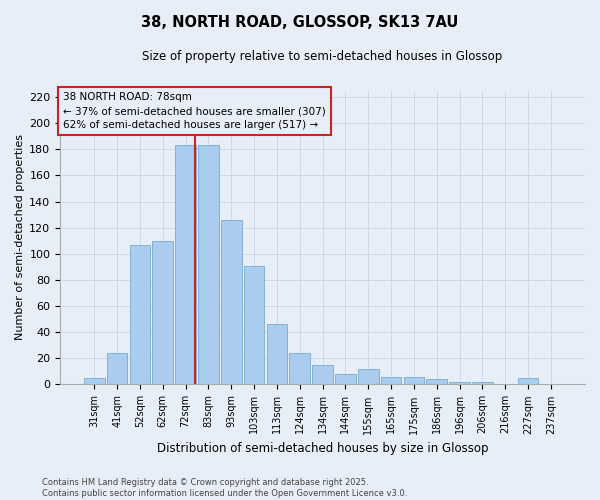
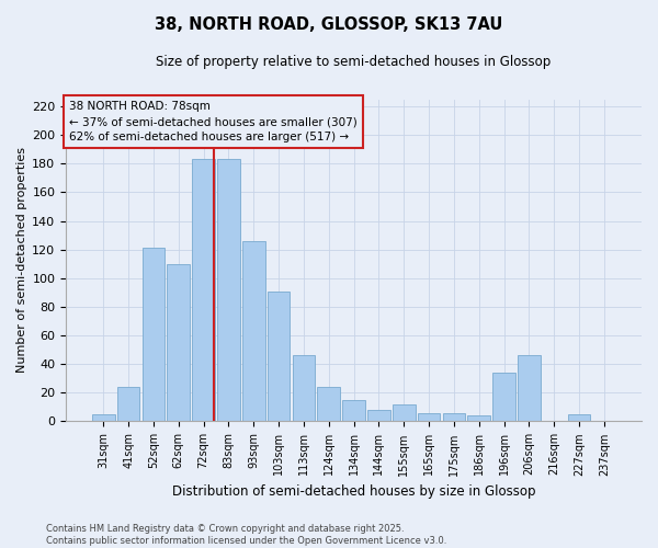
52sqm: 107 -> 121
196sqm: 2 -> 34
206sqm: 2 -> 46
